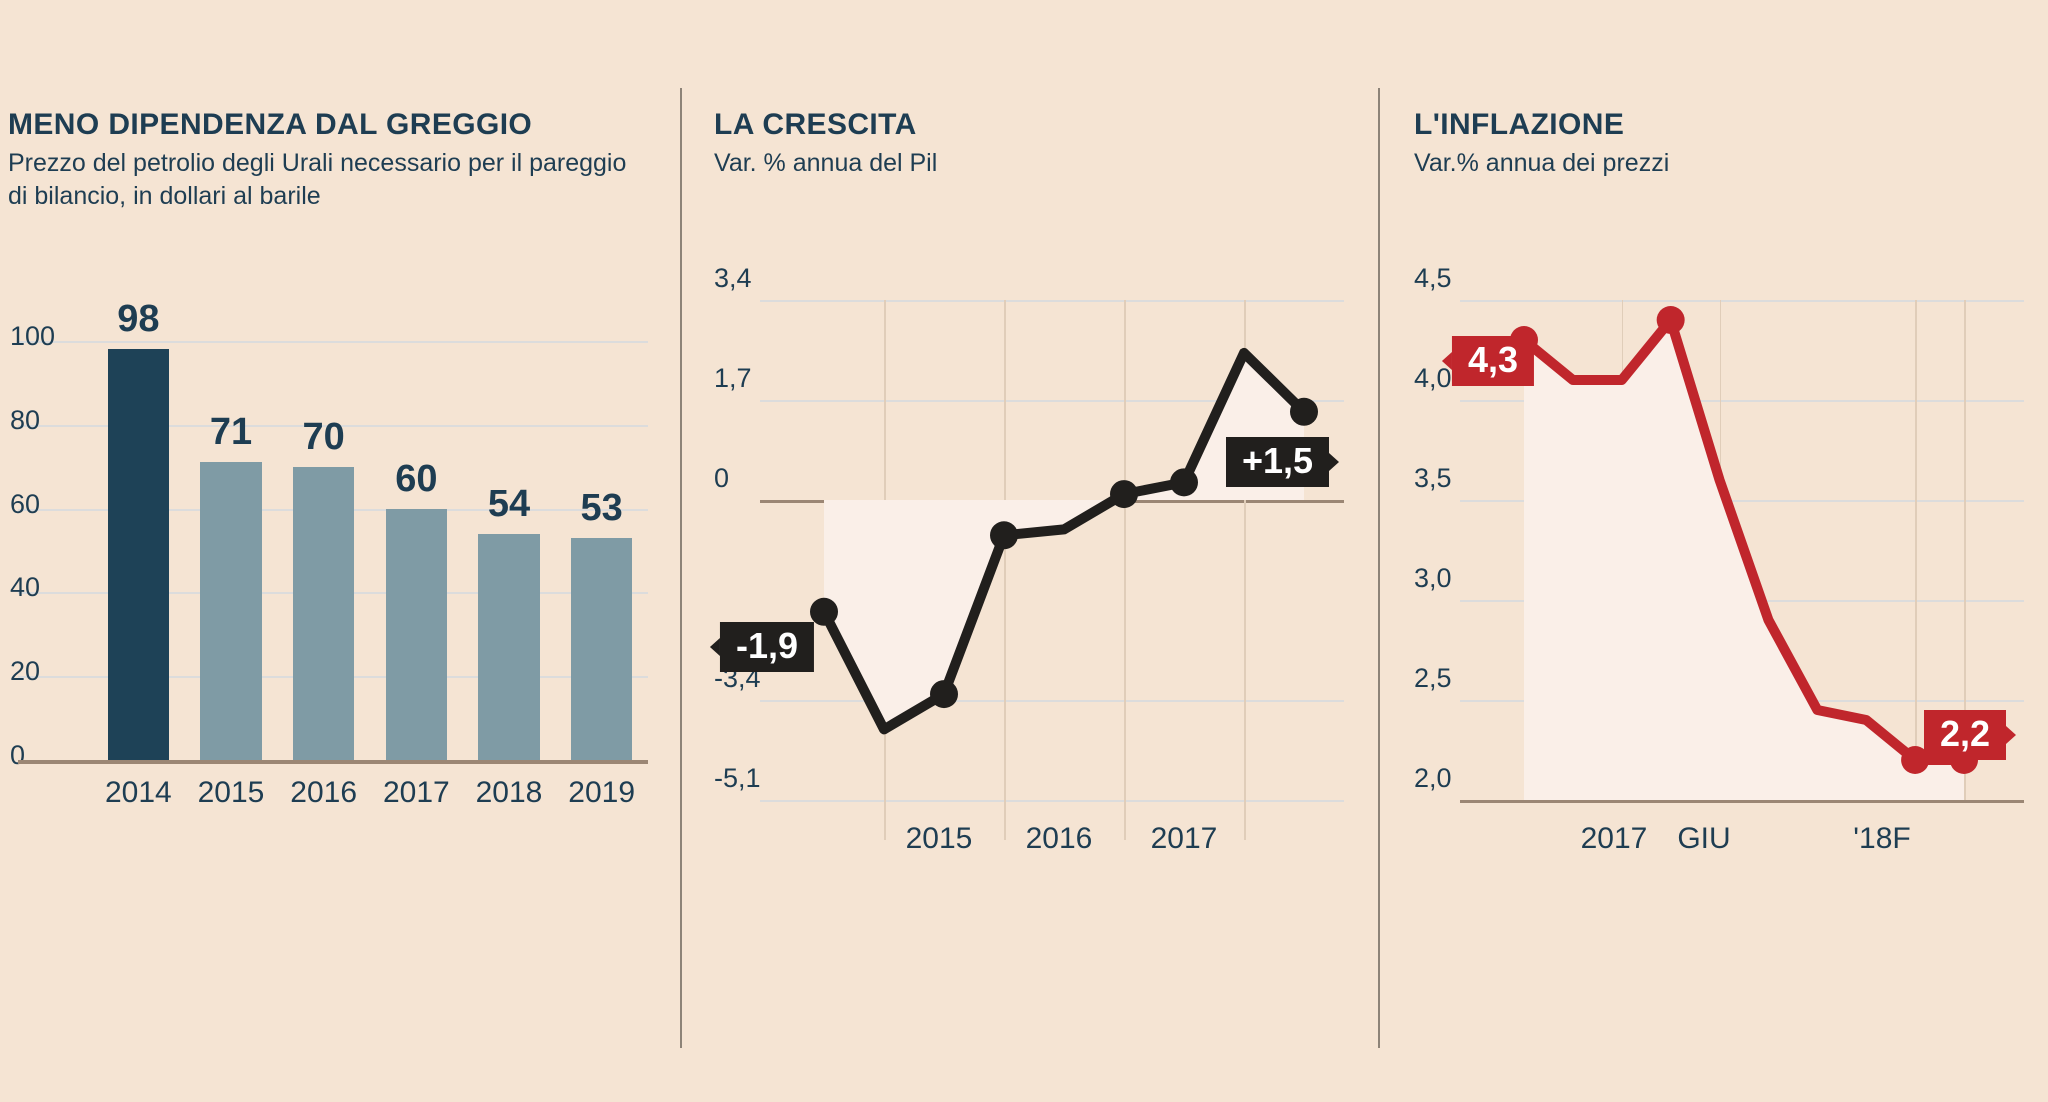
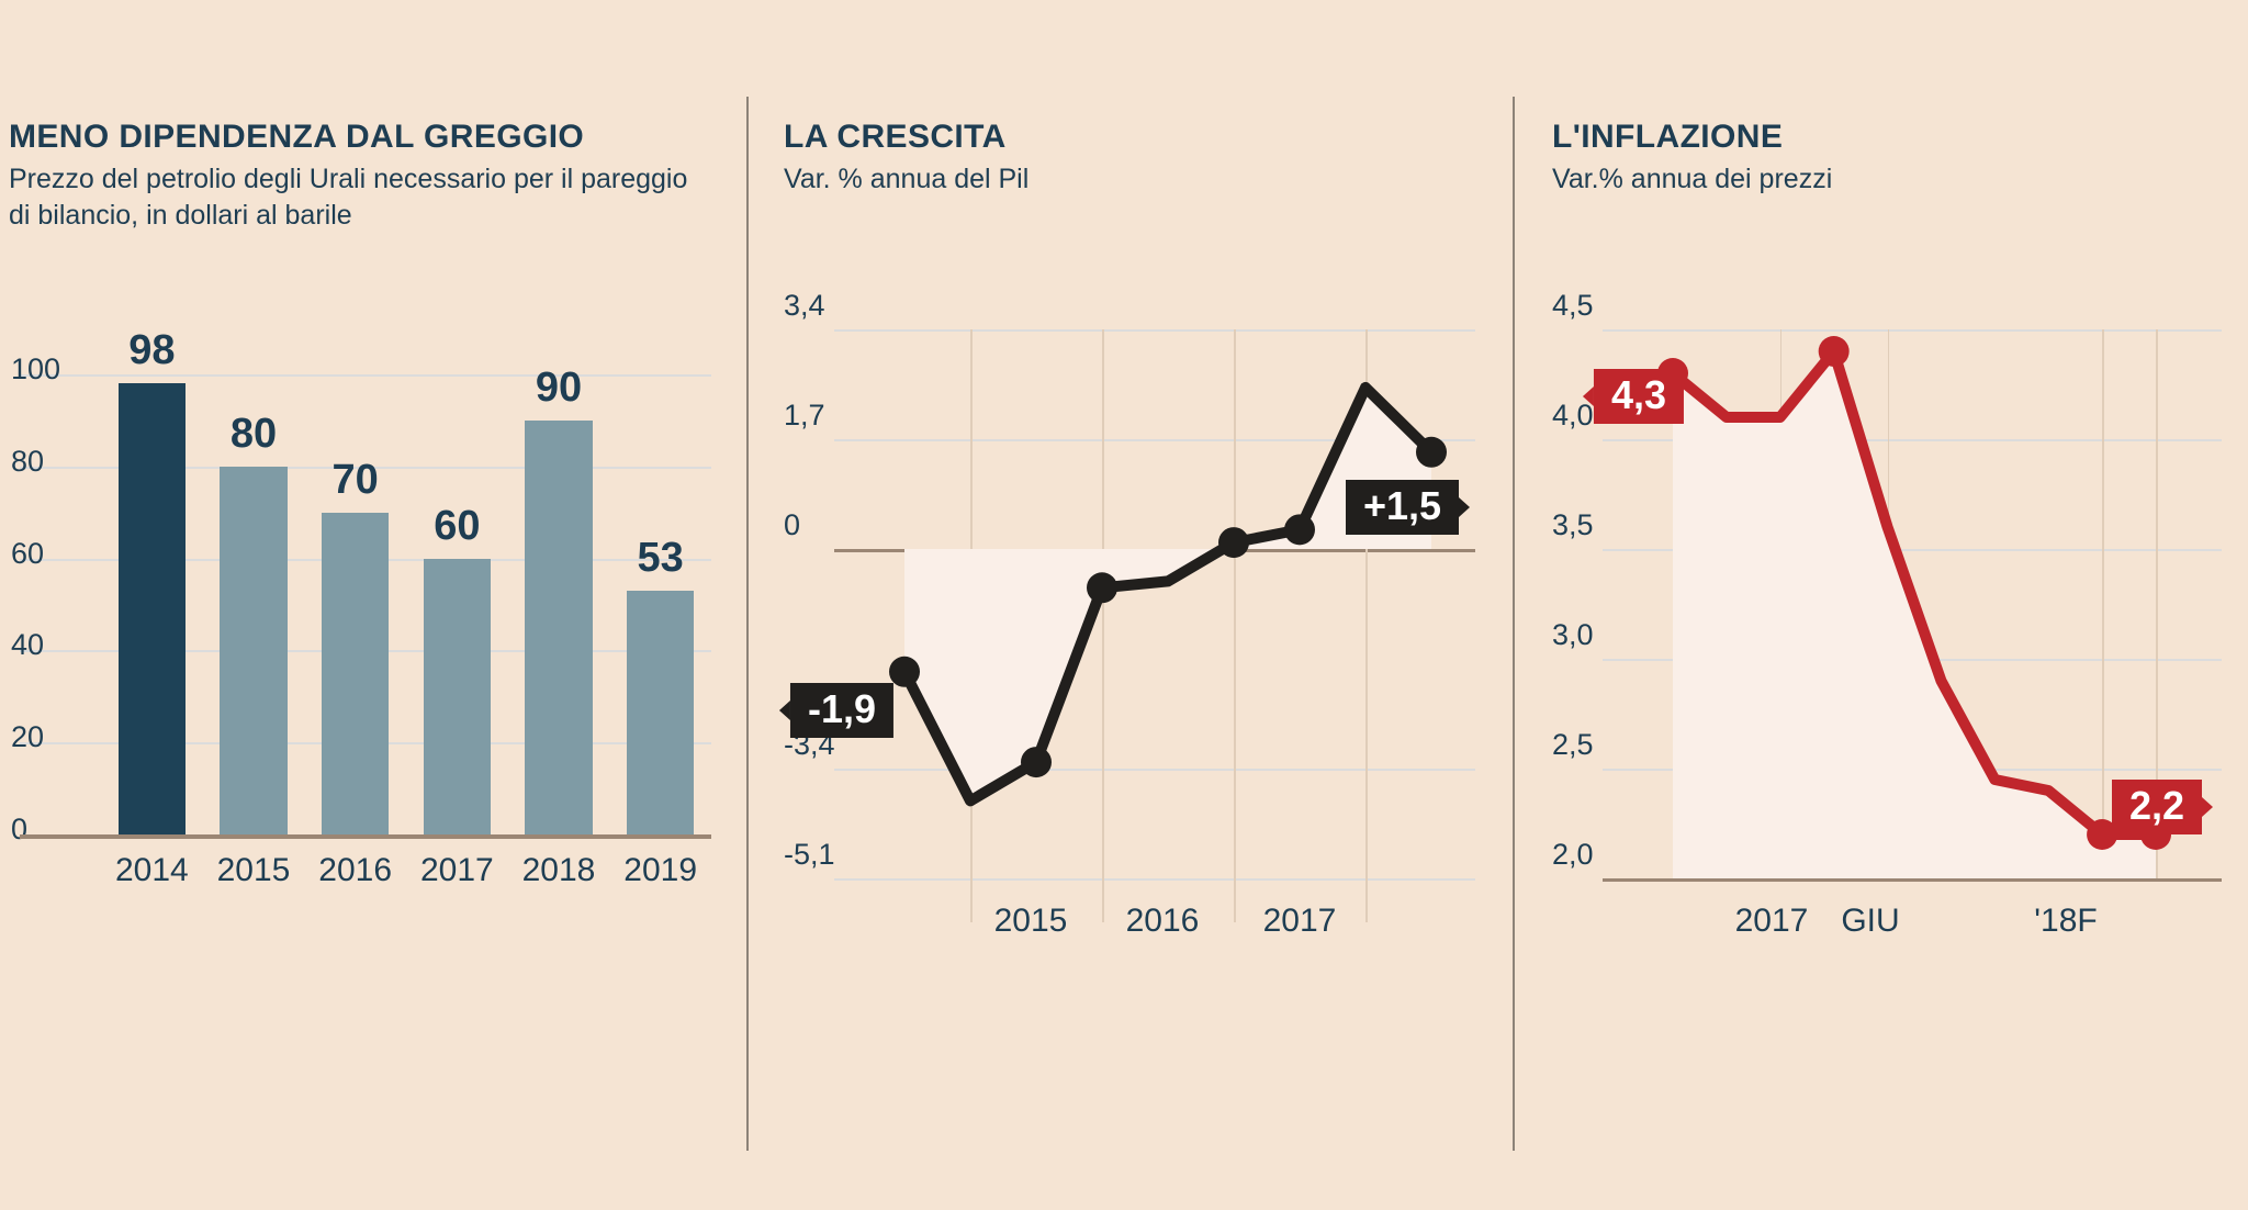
MENO DIPENDENZA DAL GREGGIO/2015: 71 -> 80
MENO DIPENDENZA DAL GREGGIO/2018: 54 -> 90
